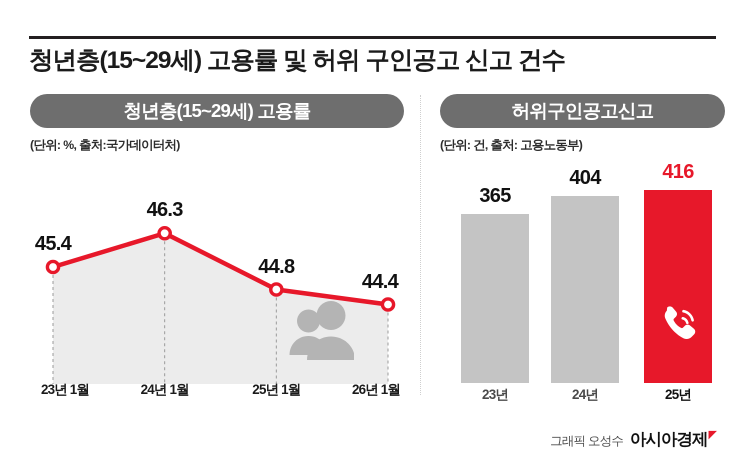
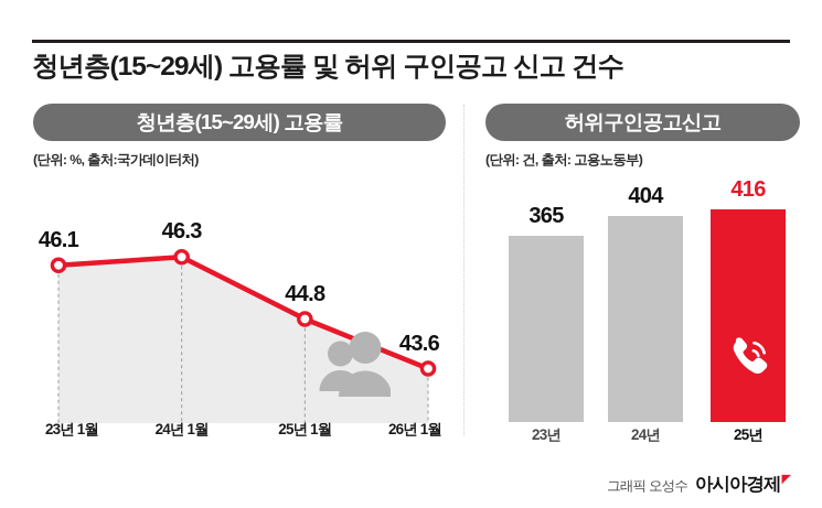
청년층(15~29세) 고용률/23년 1월: 45.4 -> 46.1
청년층(15~29세) 고용률/26년 1월: 44.4 -> 43.6
